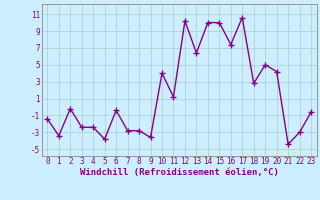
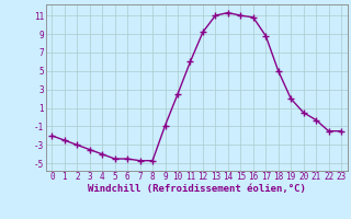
0: -1.4 -> -2.0
1: -3.4 -> -2.5
2: -0.2 -> -3.0
3: -2.4 -> -3.5
4: -2.4 -> -4.0
5: -3.8 -> -4.5
6: -0.4 -> -4.5
7: -2.8 -> -4.7
8: -2.8 -> -4.7
9: -3.6 -> -0.9
10: 4.0 -> 2.5
11: 1.2 -> 6.0
12: 10.2 -> 9.2
13: 6.4 -> 11.0
14: 10.0 -> 11.3
15: 10.0 -> 11.0
16: 7.4 -> 10.8
17: 10.6 -> 8.8
18: 2.8 -> 5.0
19: 5.0 -> 2.0
20: 4.2 -> 0.5
21: -4.4 -> -0.3
22: -3.0 -> -1.5
23: -0.6 -> -1.5
